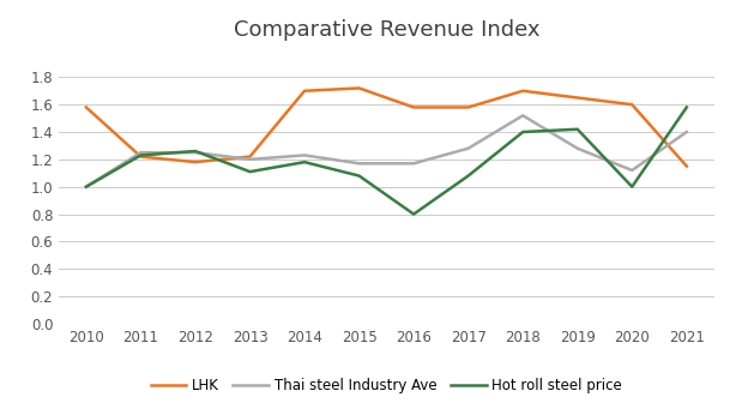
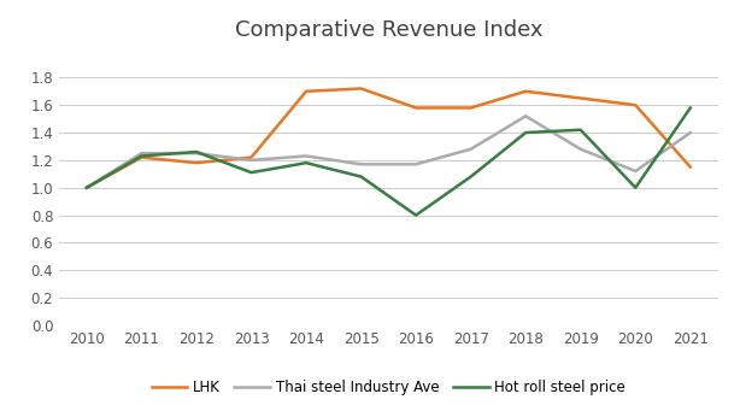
LHK/2010: 1.58 -> 1.00
